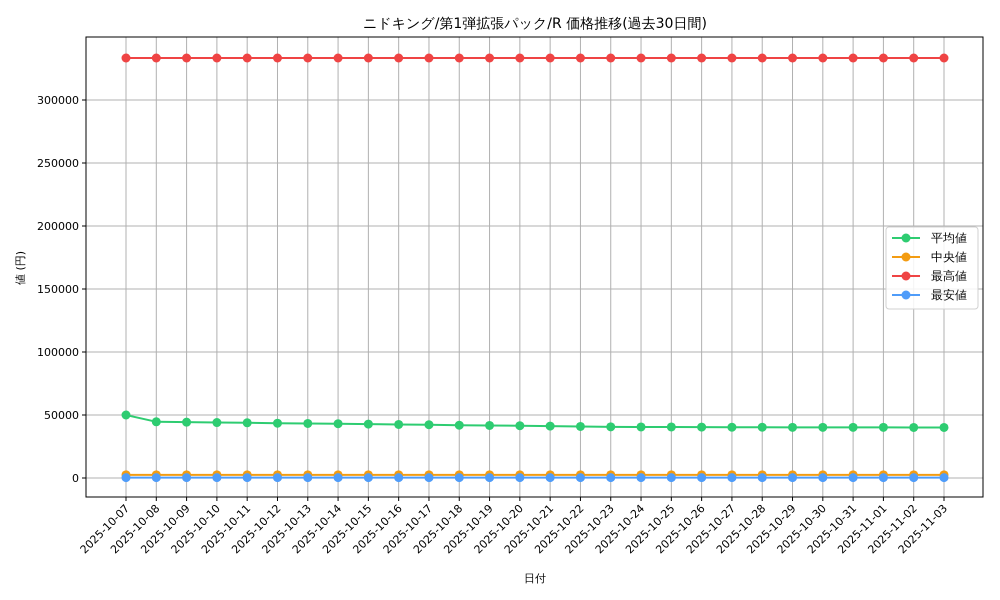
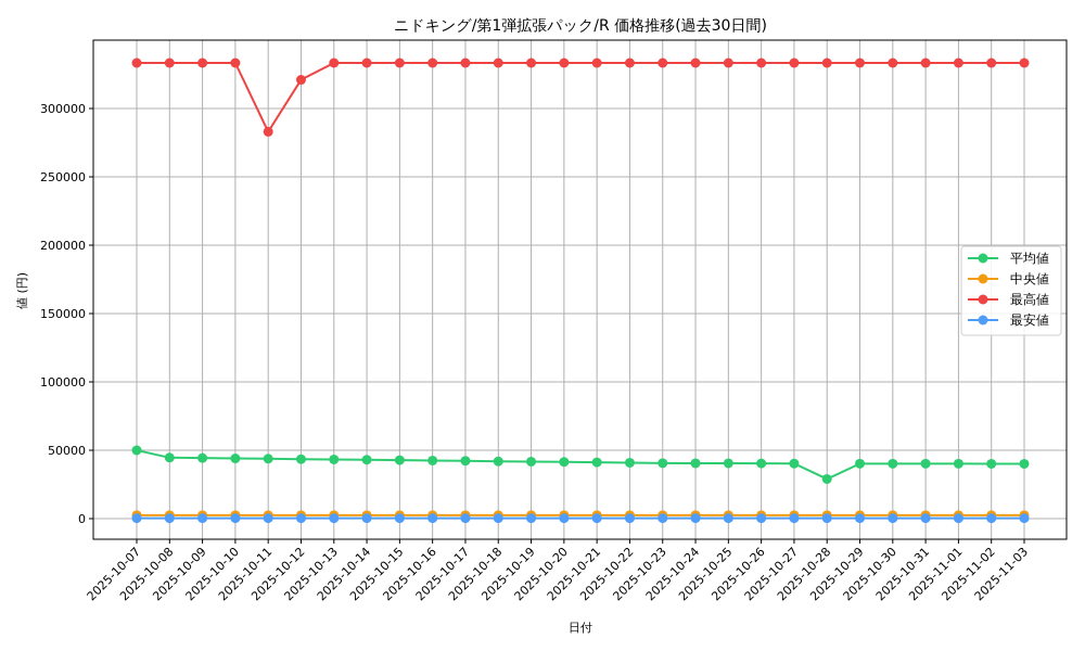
最高値/2025-10-11: 333000 -> 283000
最高値/2025-10-12: 333000 -> 321000
平均値/2025-10-28: 40000 -> 29000
